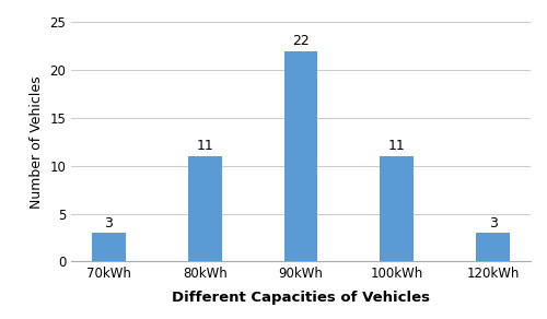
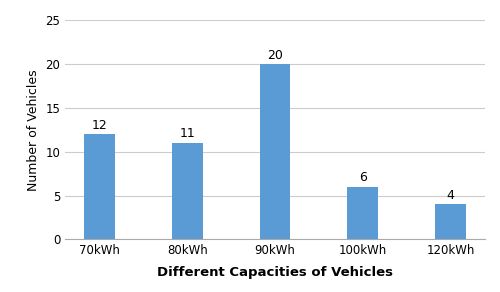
70kWh: 3 -> 12
90kWh: 22 -> 20
100kWh: 11 -> 6
120kWh: 3 -> 4
